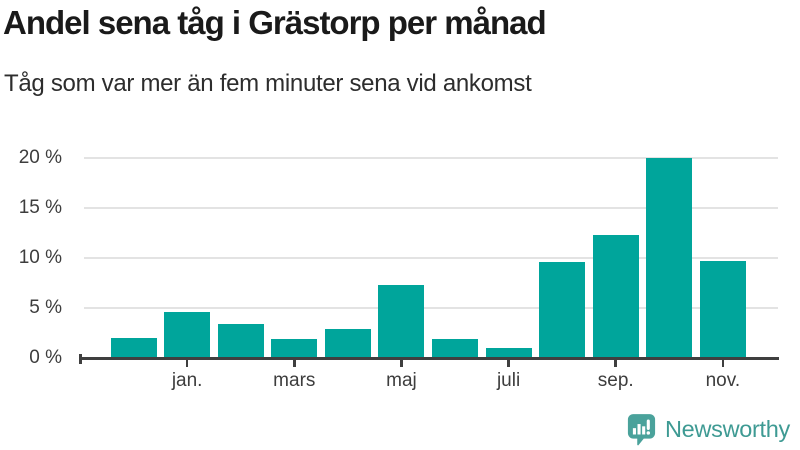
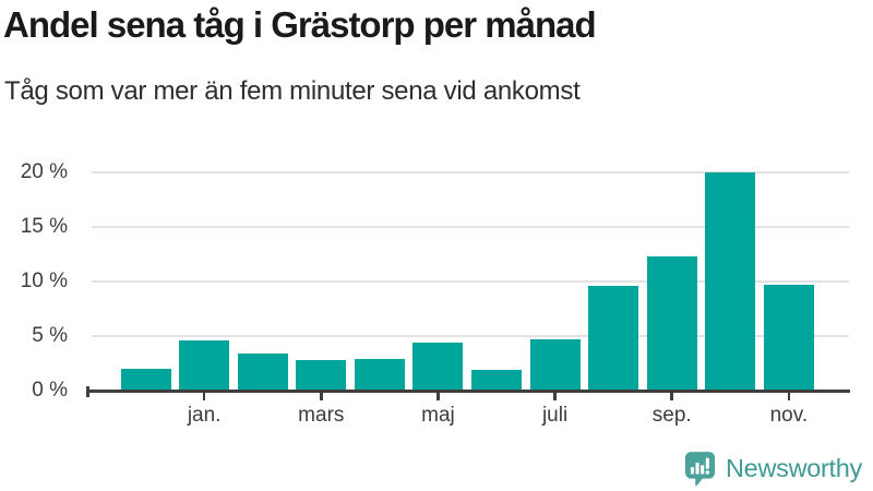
mars: 1.9% -> 2.8%
maj: 7.3% -> 4.4%
juli: 1.0% -> 4.7%
